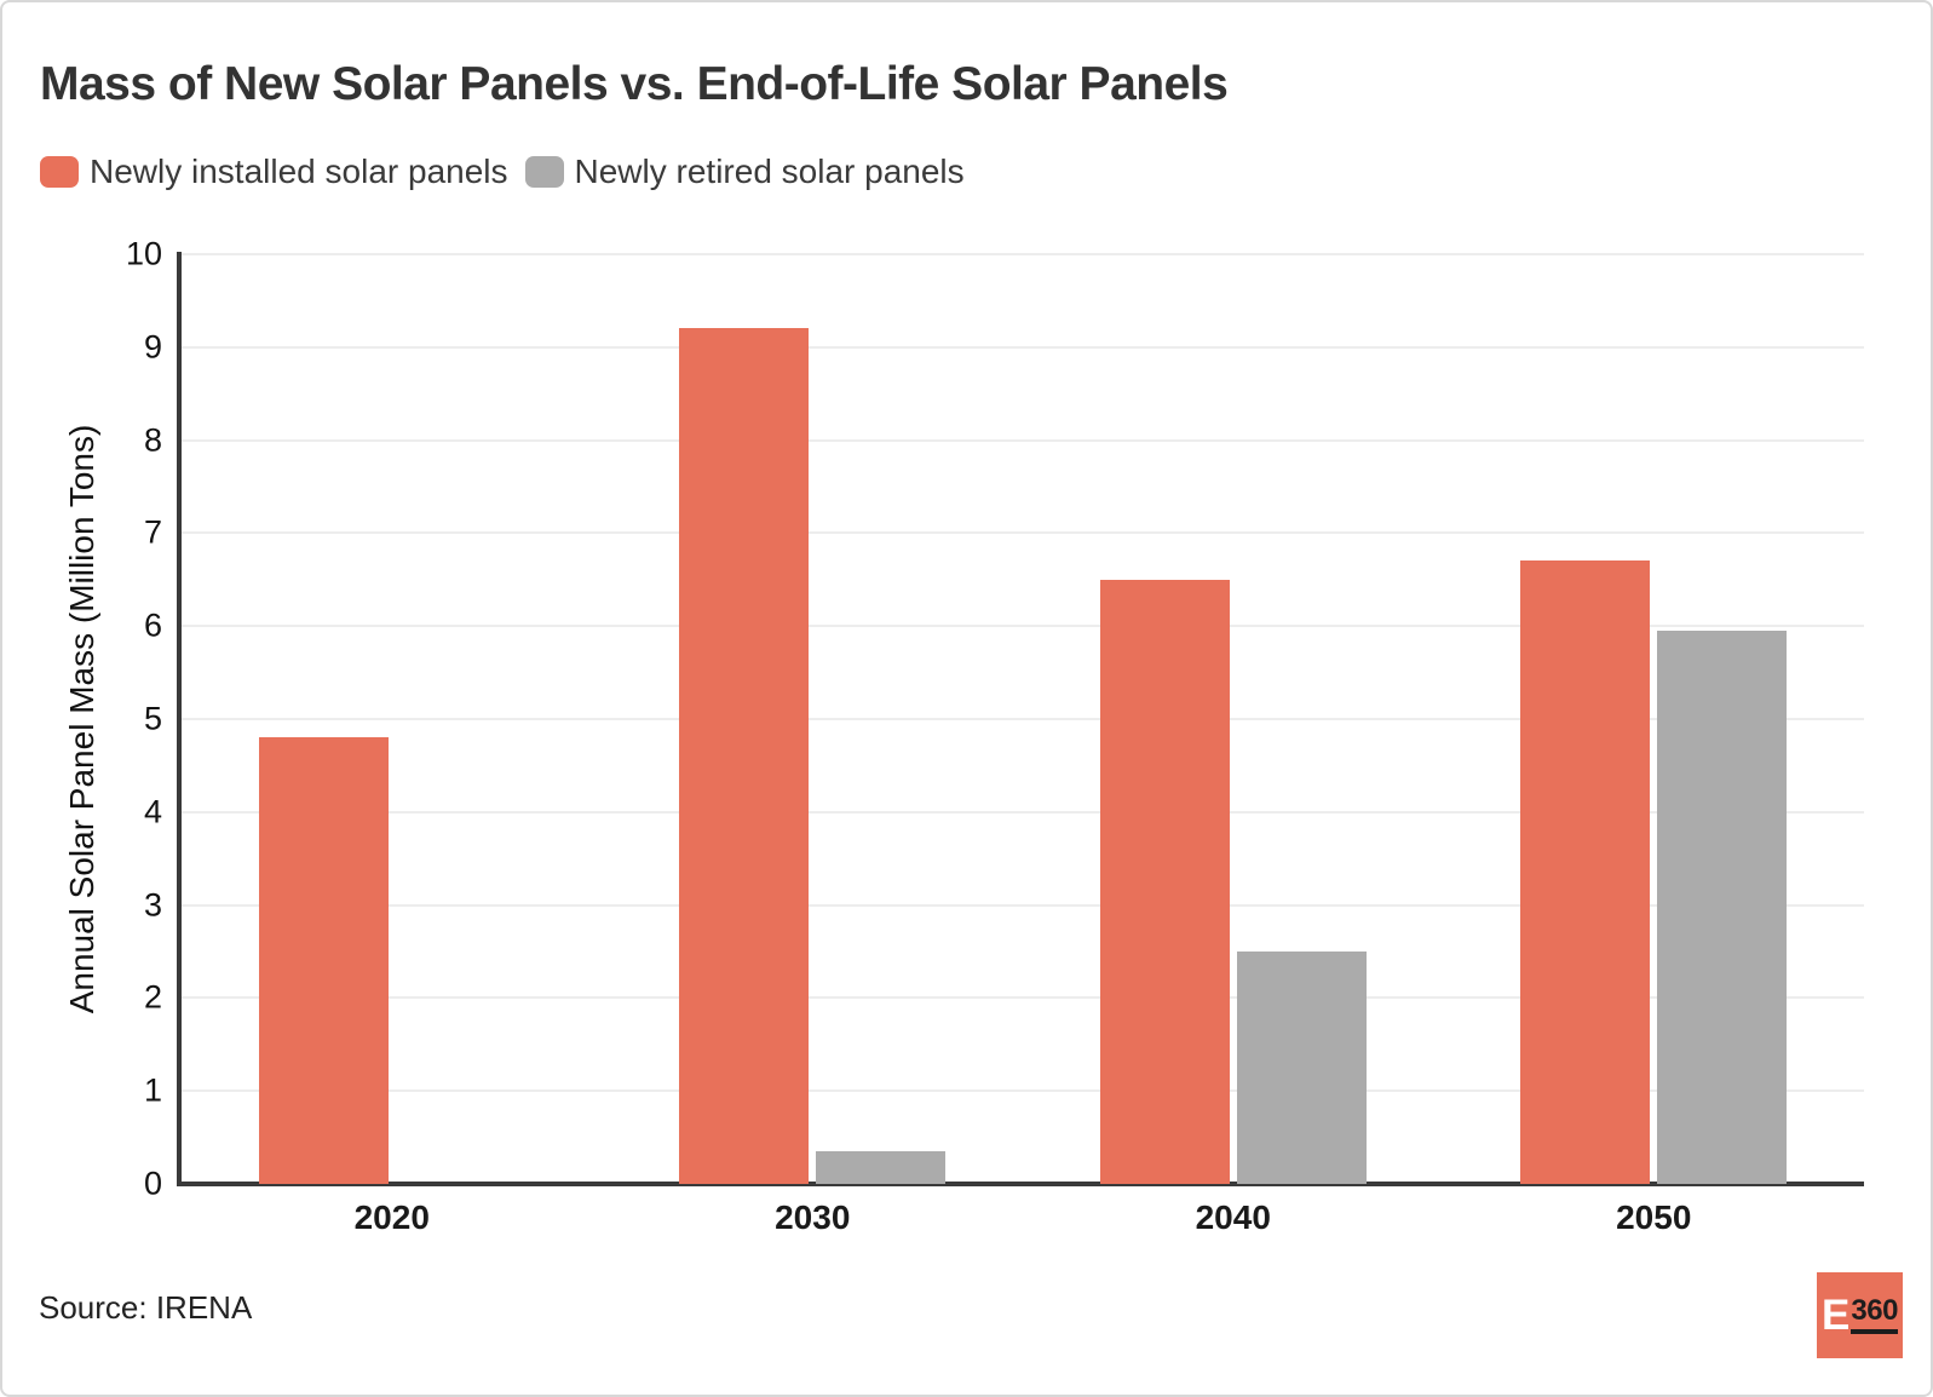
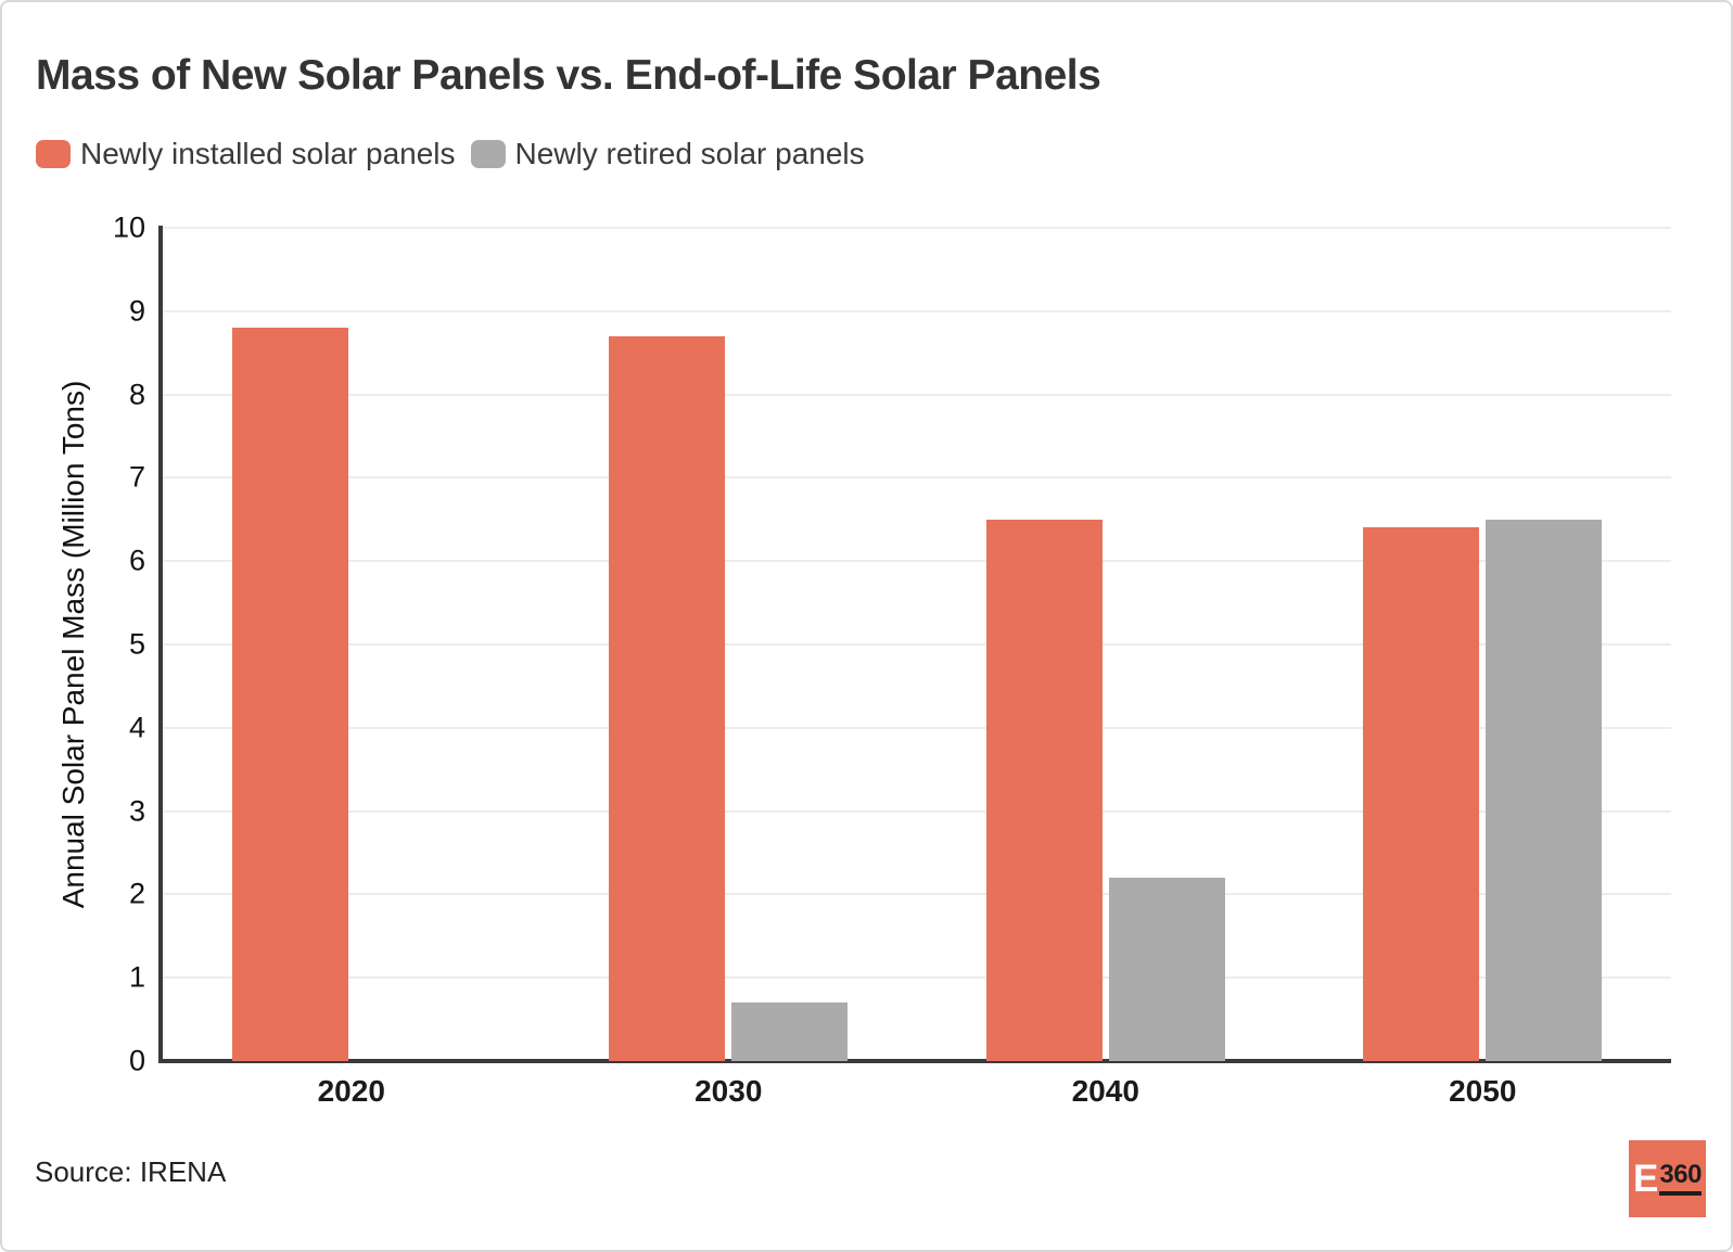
Newly installed solar panels/2020: 4.8 -> 8.8
Newly installed solar panels/2030: 9.2 -> 8.7
Newly retired solar panels/2030: 0.3 -> 0.7
Newly retired solar panels/2040: 2.5 -> 2.2
Newly installed solar panels/2050: 6.7 -> 6.4
Newly retired solar panels/2050: 6.0 -> 6.5
